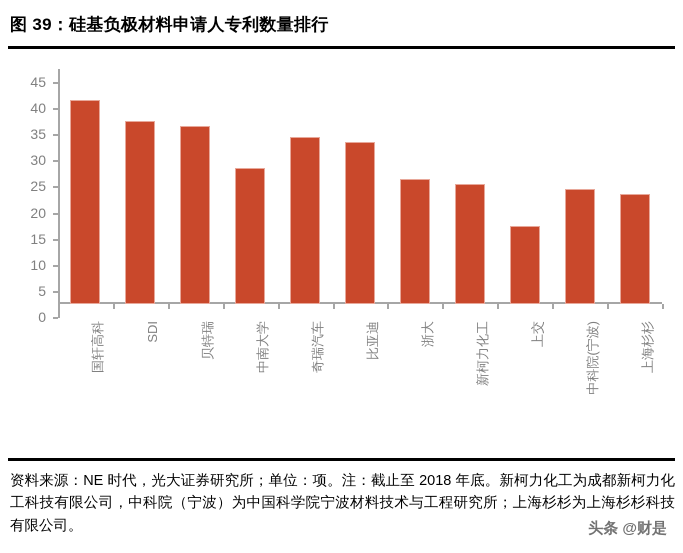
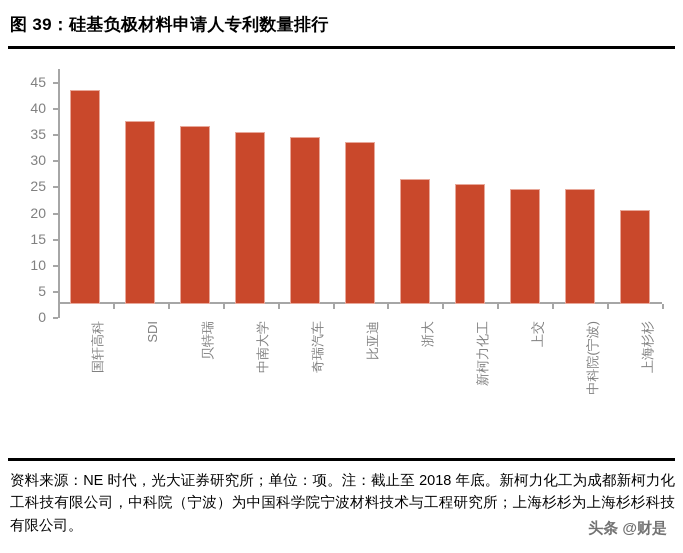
国轩高科: 39 -> 41
中南大学: 26 -> 33
上交: 15 -> 22
上海杉杉: 21 -> 18
